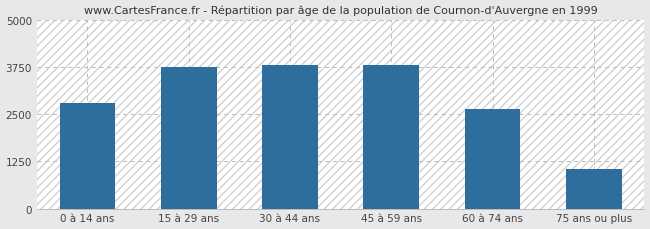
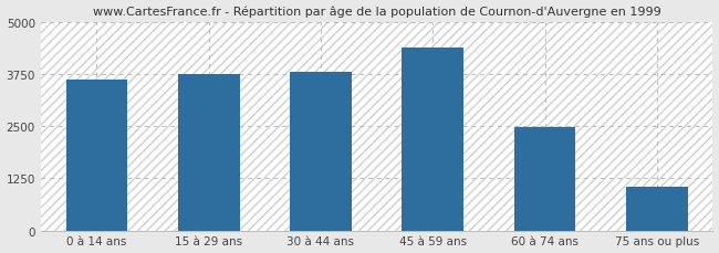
0 à 14 ans: 2800 -> 3620
45 à 59 ans: 3800 -> 4400
60 à 74 ans: 2650 -> 2470
